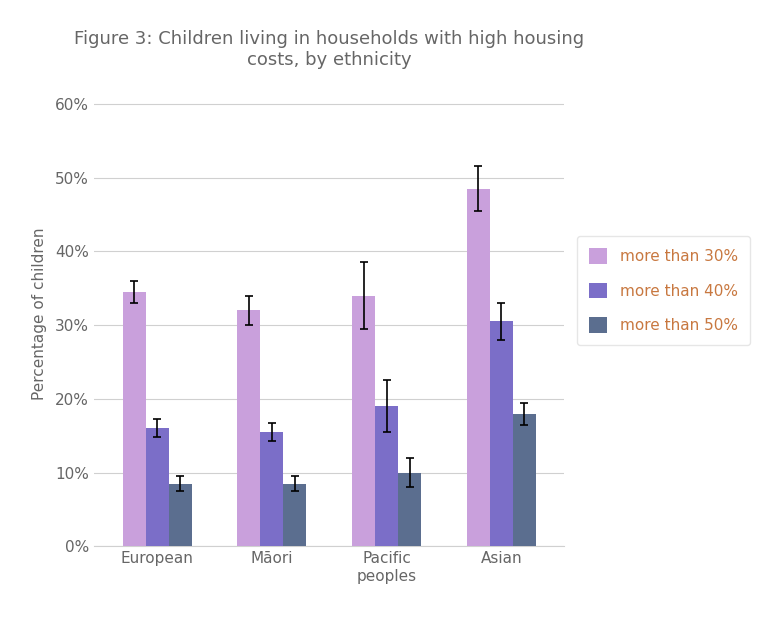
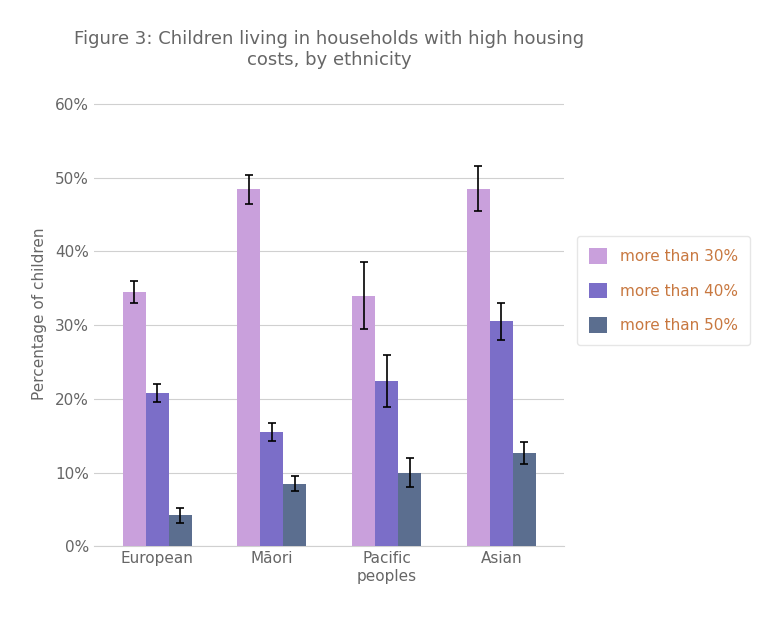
more than 40%/European: 16.0% -> 20.8%
more than 50%/European: 8.5% -> 4.2%
more than 30%/Māori: 32.0% -> 48.4%
more than 40%/Pacific peoples: 19.0% -> 22.4%
more than 50%/Asian: 18.0% -> 12.6%
